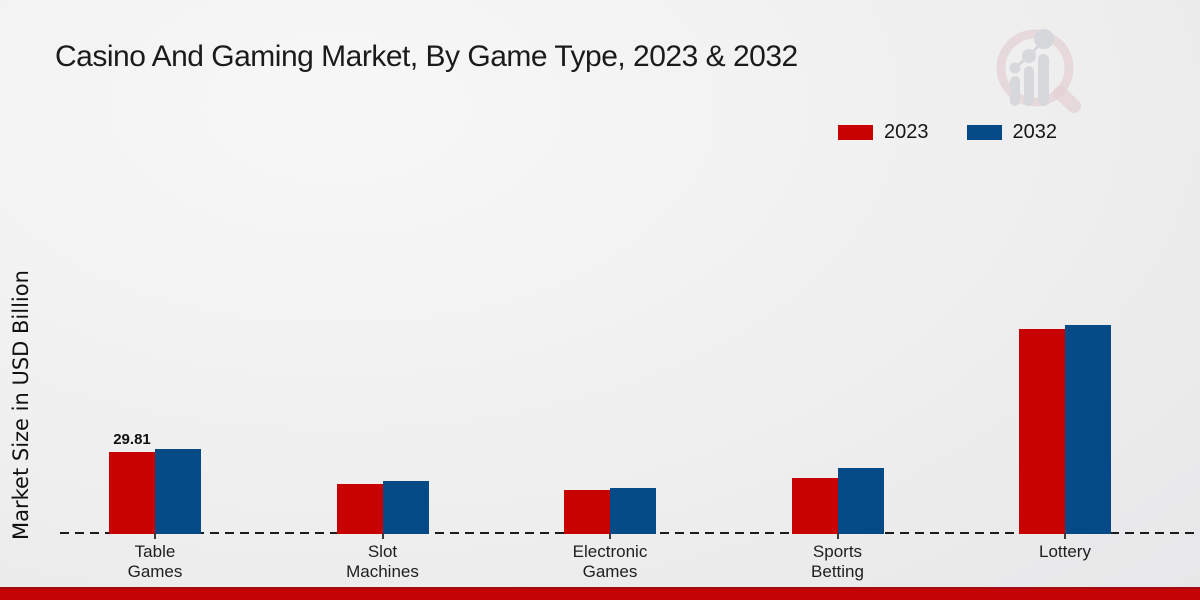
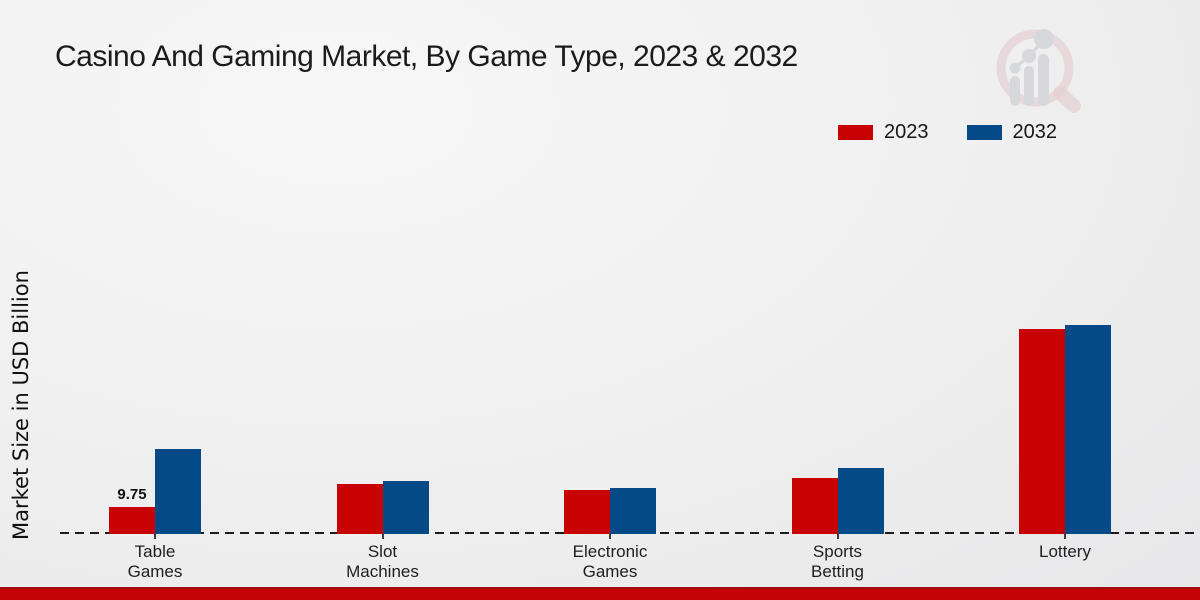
2023/Table Games: 29.81 -> 9.75
